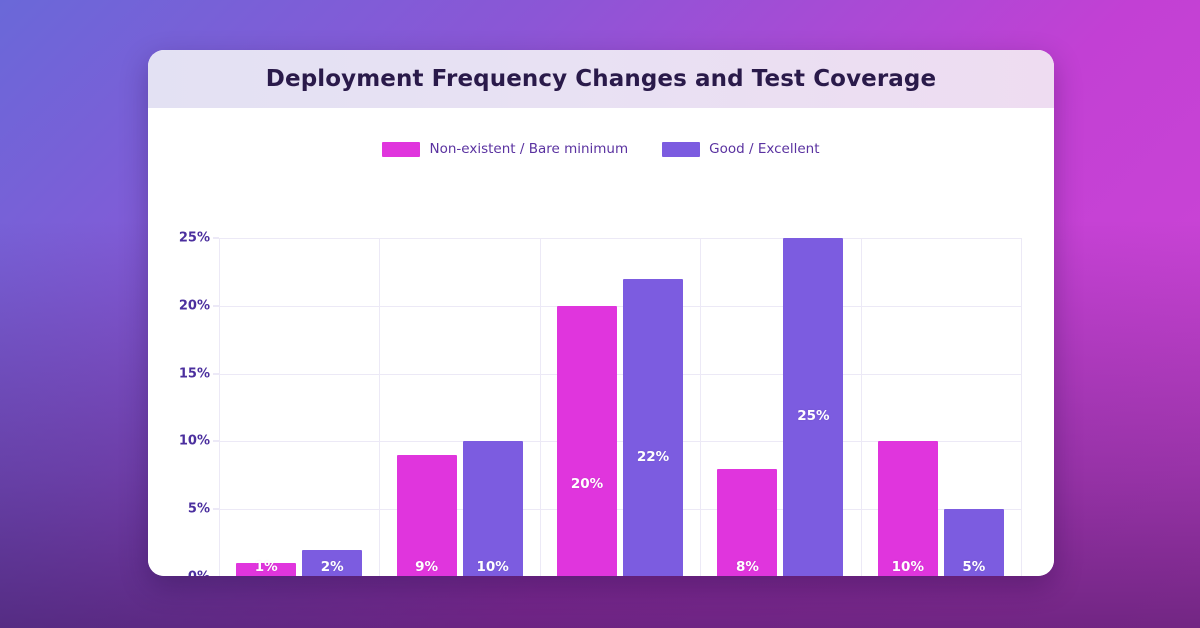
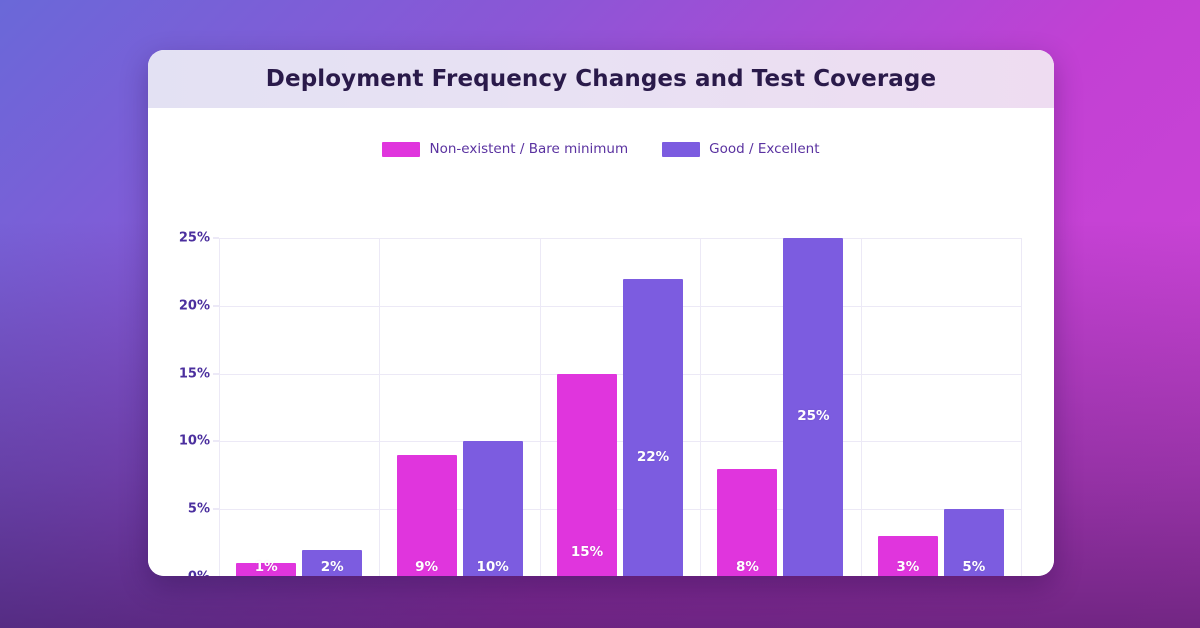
Non-existent / Bare minimum/0-25% faster: 20% -> 15%
Non-existent / Bare minimum/More than 100% faster: 10% -> 3%
